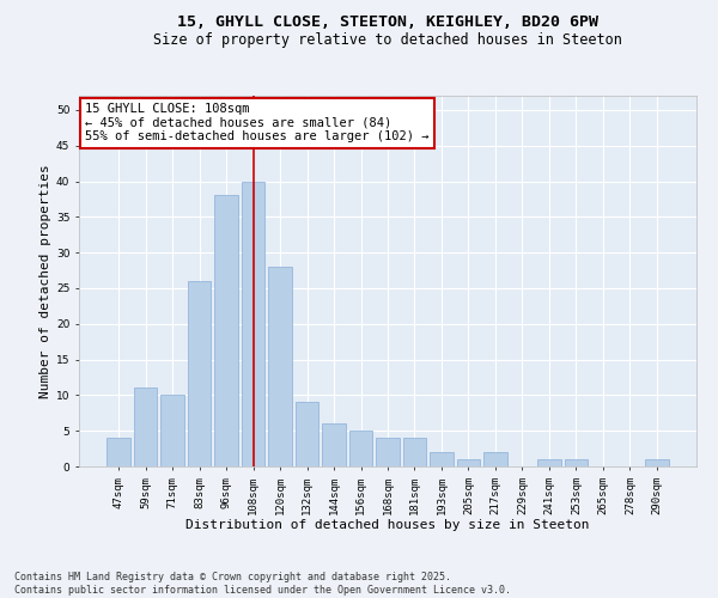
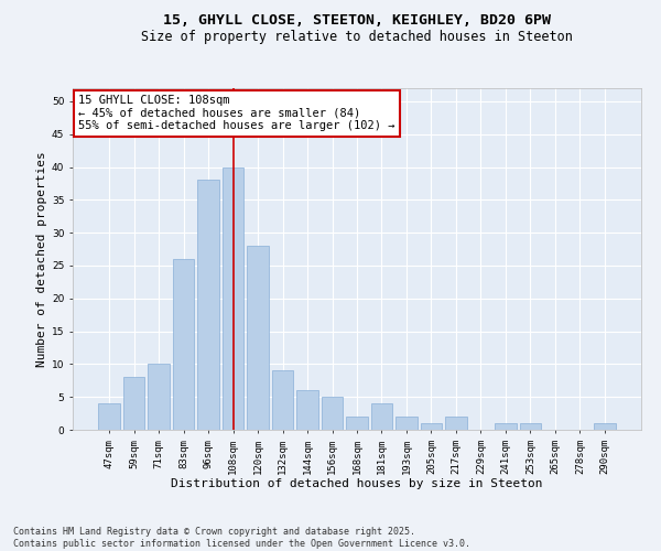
59sqm: 11 -> 8
168sqm: 4 -> 2
